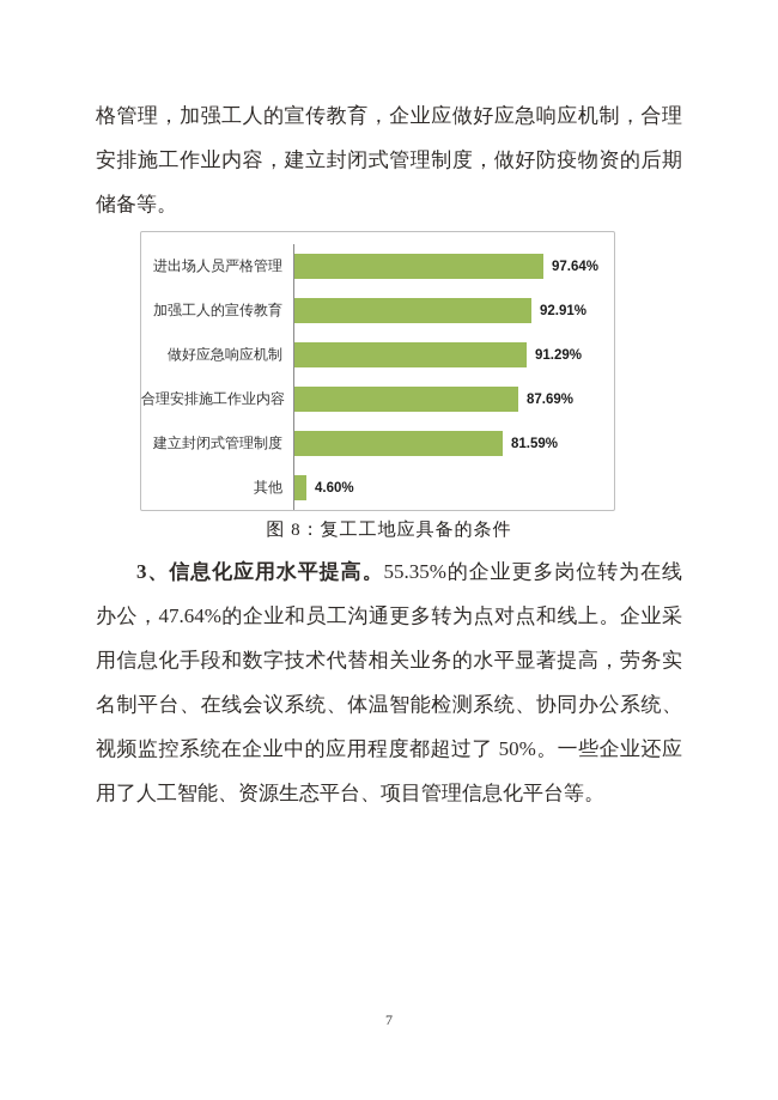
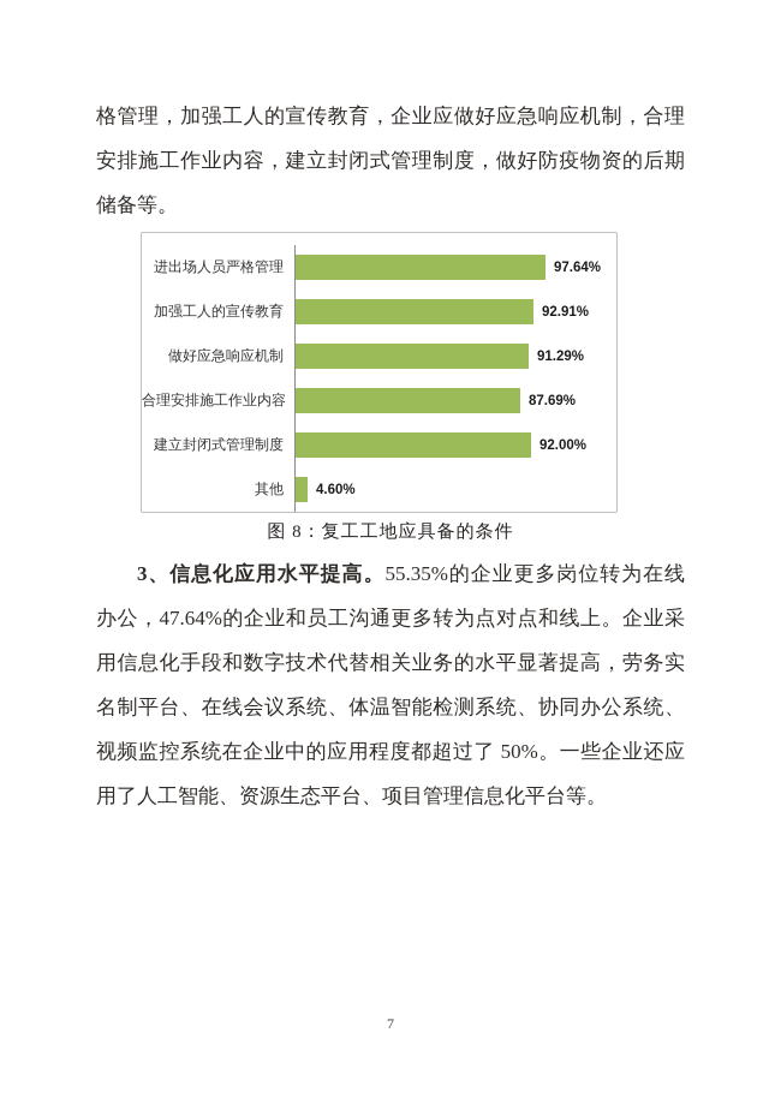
建立封闭式管理制度: 81.59% -> 92.00%
